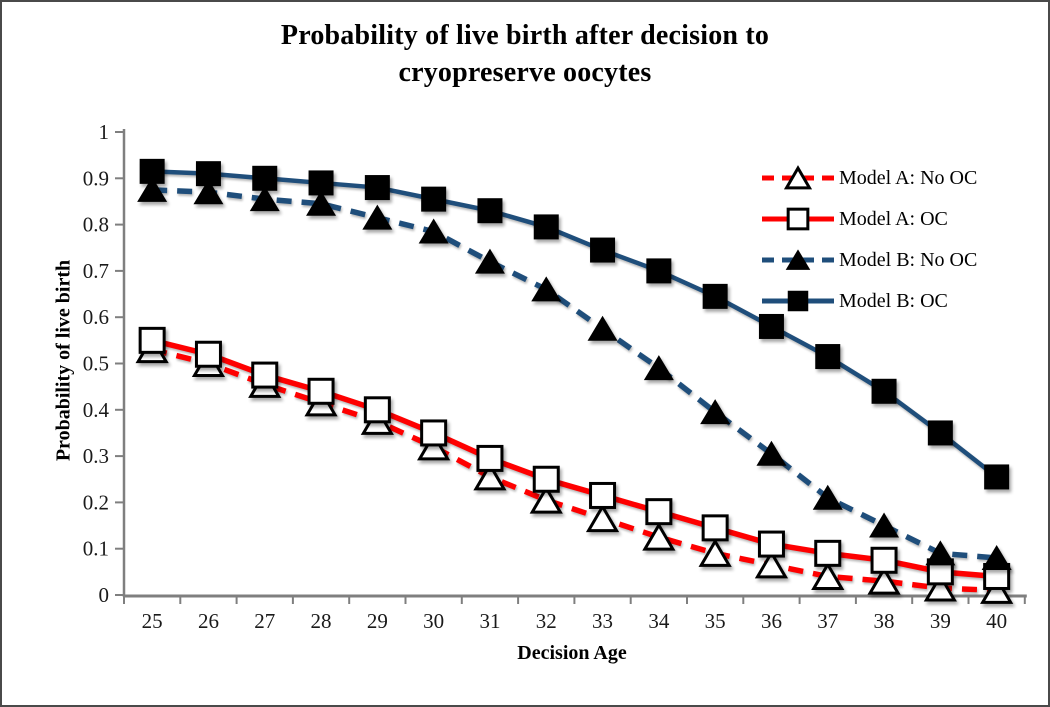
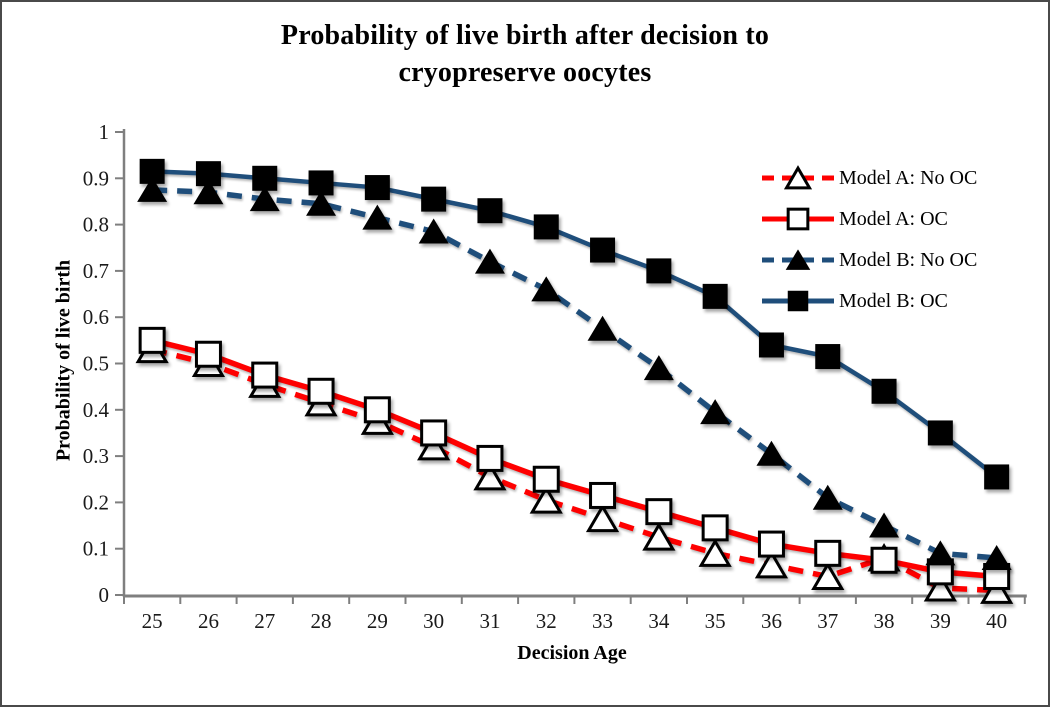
Model B: OC/36: 0.58 -> 0.54
Model A: No OC/38: 0.03 -> 0.08
